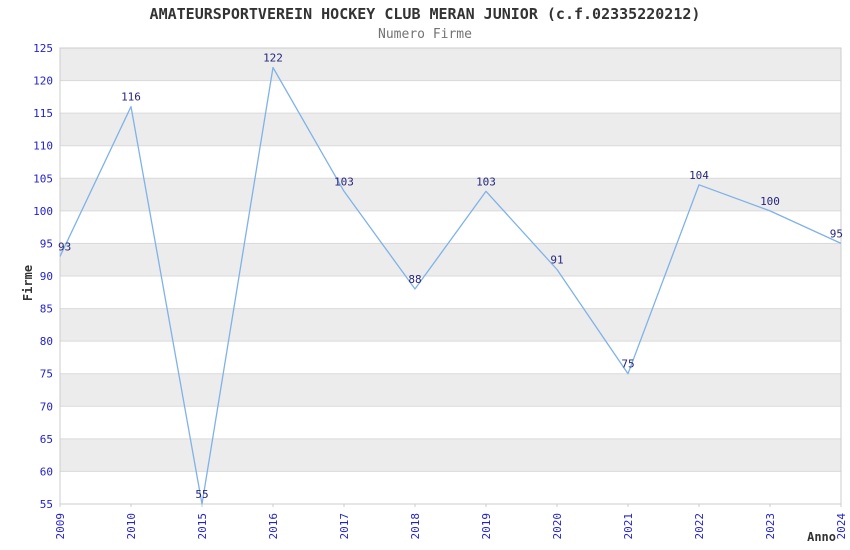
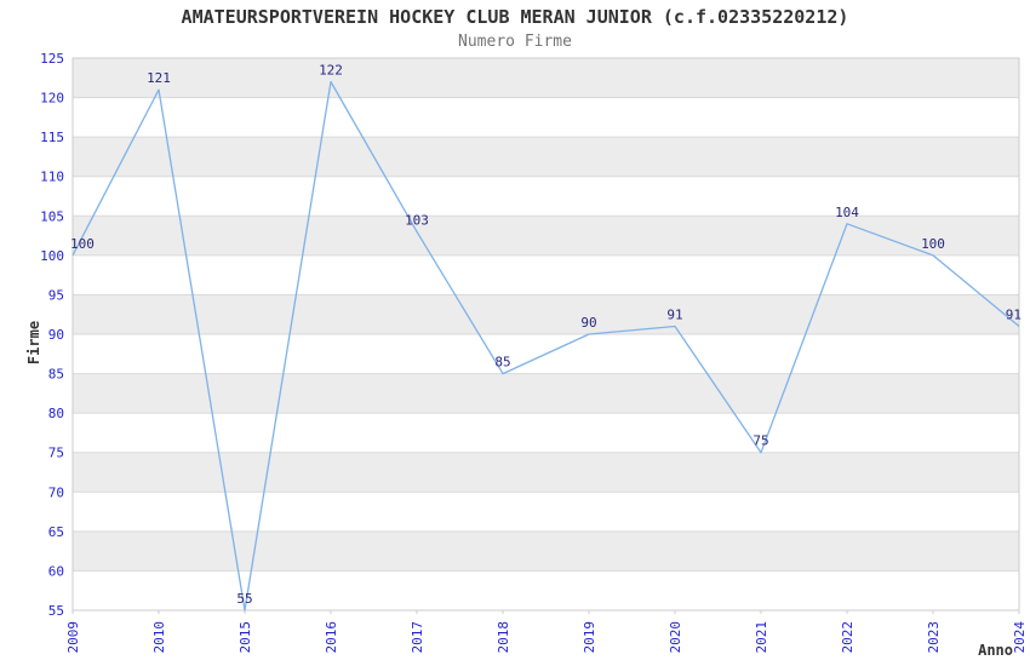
2009: 93 -> 100
2010: 116 -> 121
2018: 88 -> 85
2019: 103 -> 90
2024: 95 -> 91
